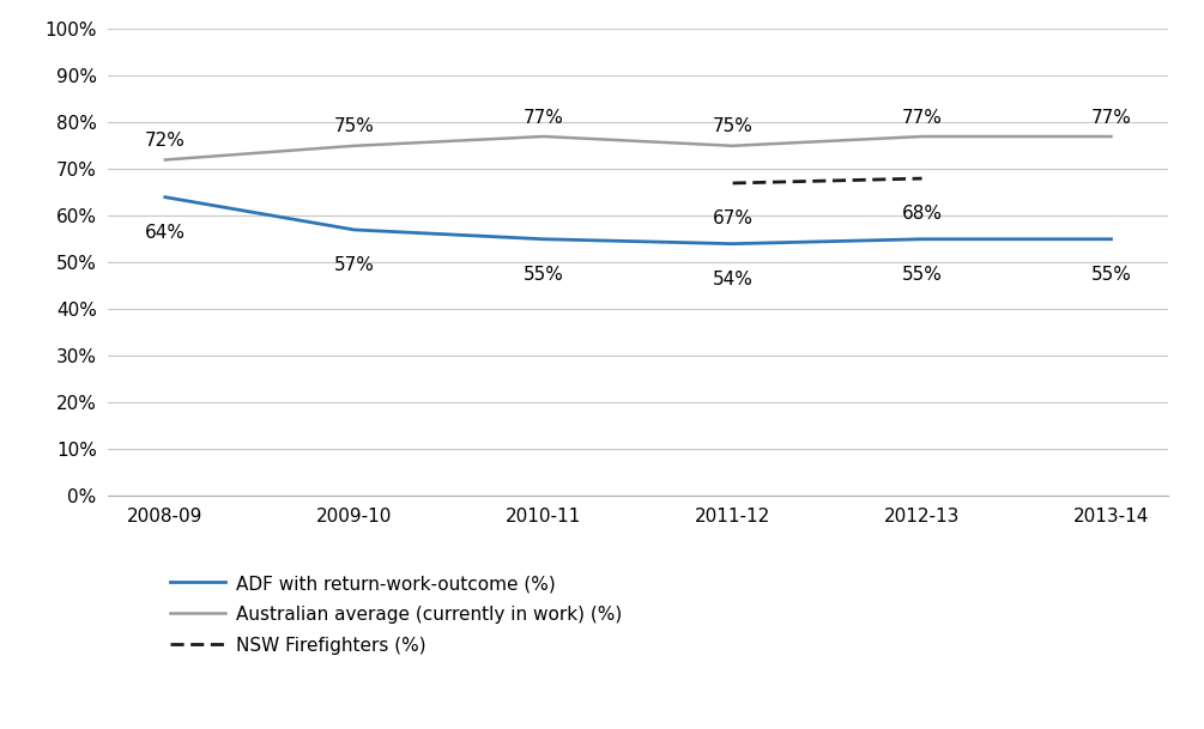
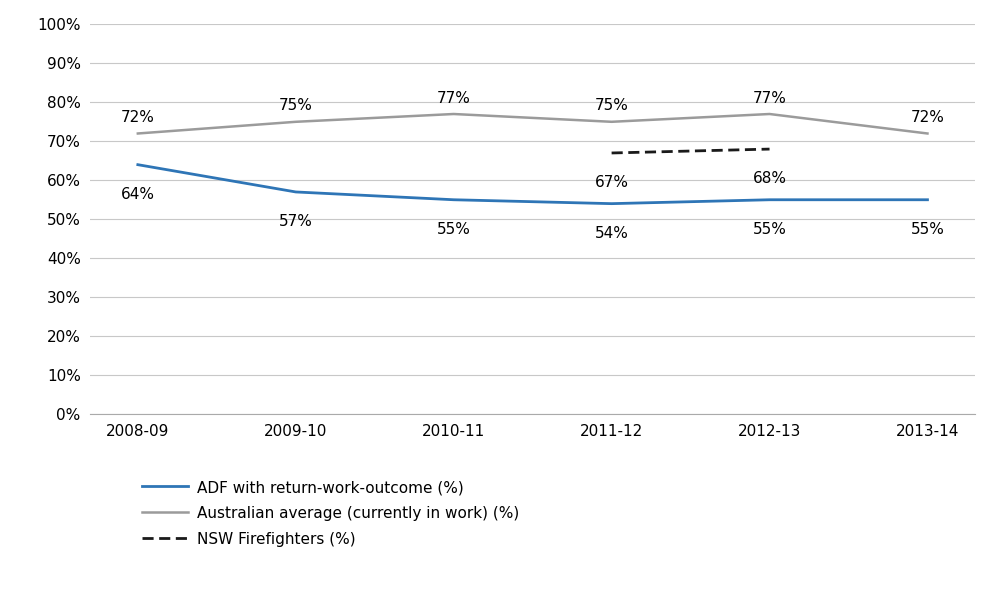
Australian average (currently in work) (%)/2013-14: 77% -> 72%
